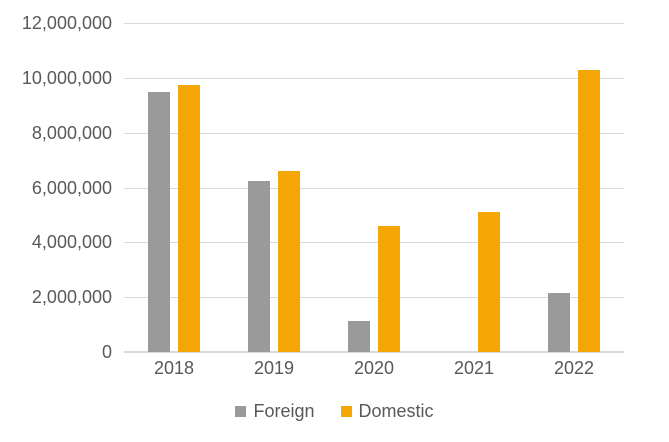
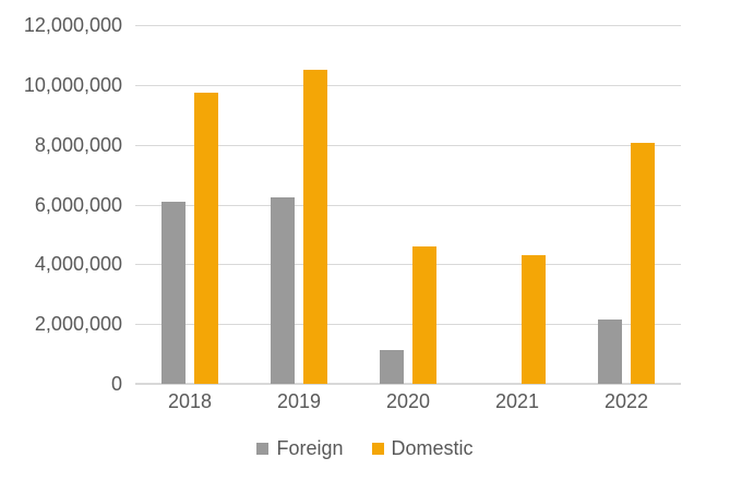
Foreign/2018: 9500000 -> 6100000
Domestic/2019: 6600000 -> 10500000
Domestic/2021: 5100000 -> 4300000
Domestic/2022: 10300000 -> 8000000
